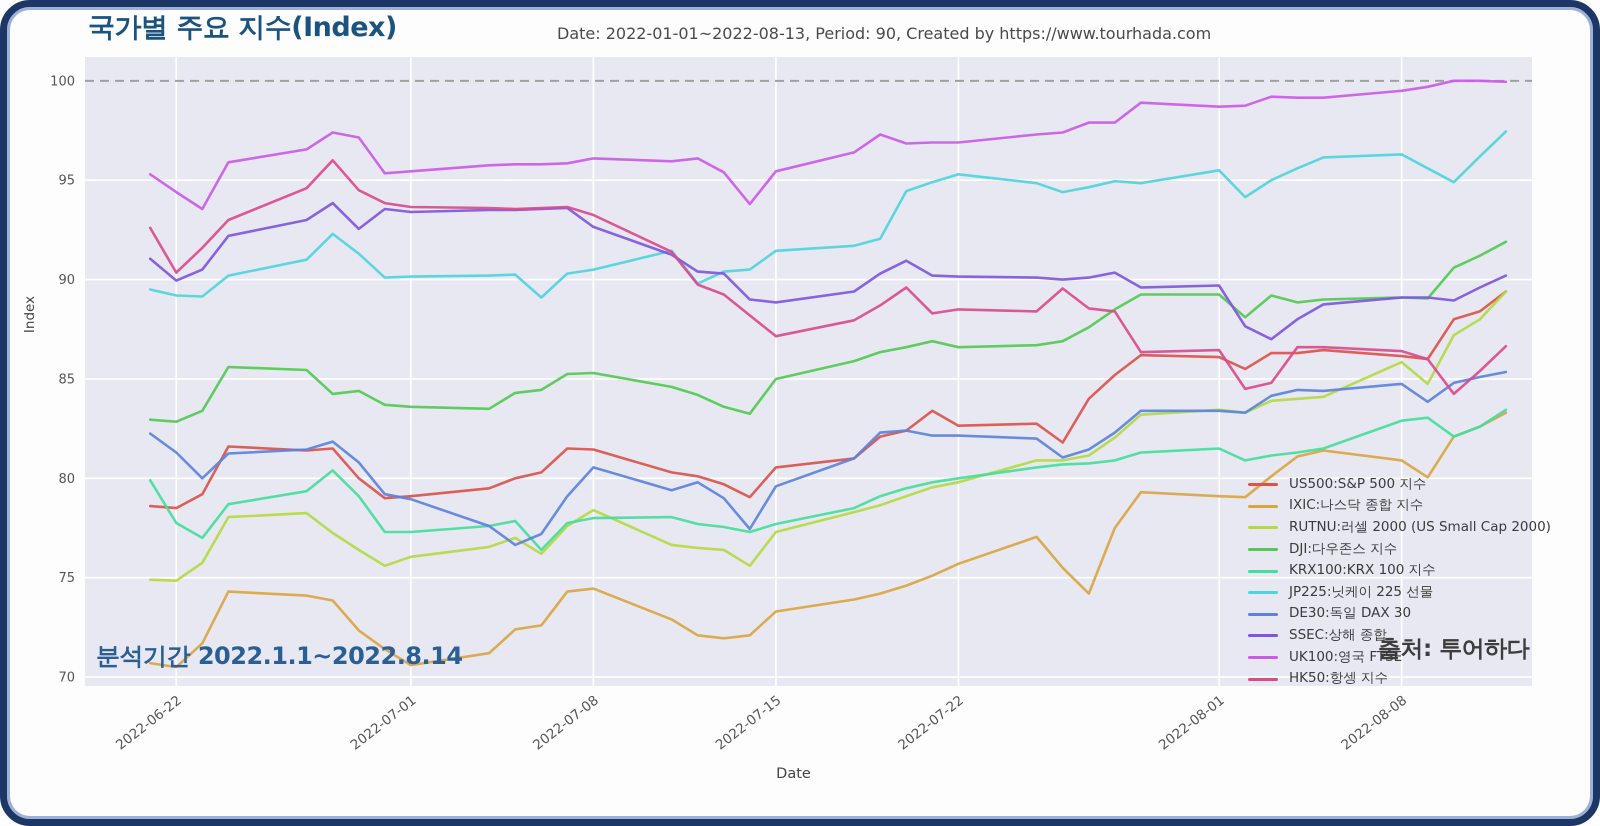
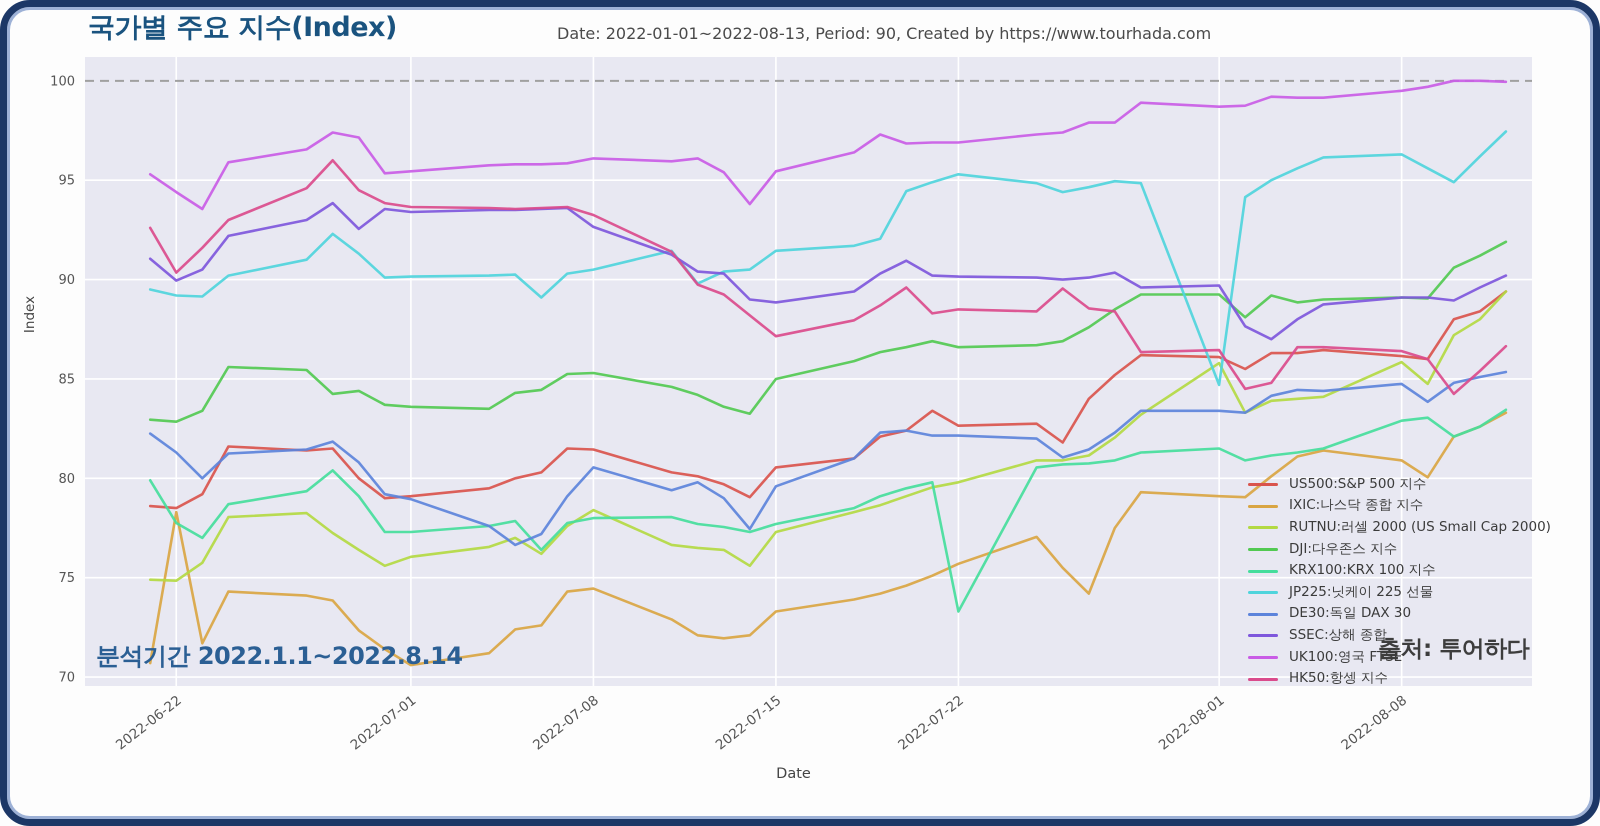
IXIC:나스닥 종합 지수/2022-06-22: 70.5 -> 78.3
KRX100:KRX 100 지수/2022-07-22: 80.0 -> 73.3
RUTNU:러셀 2000 (US Small Cap 2000)/2022-08-01: 83.5 -> 85.8
JP225:닛케이 225 선물/2022-08-01: 95.5 -> 84.7
